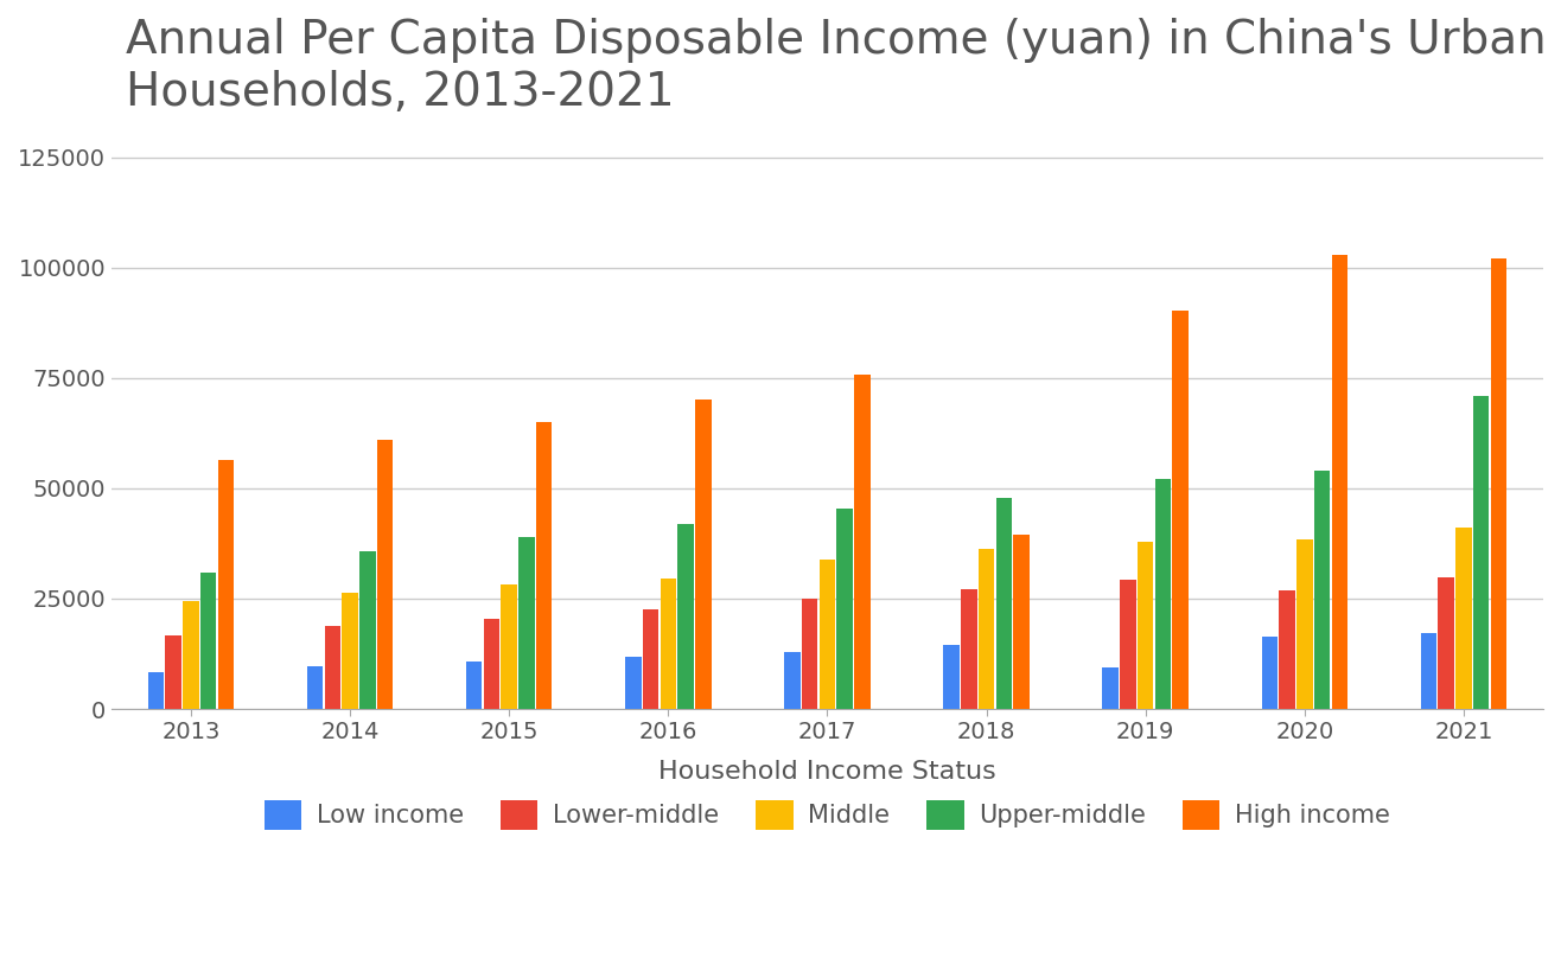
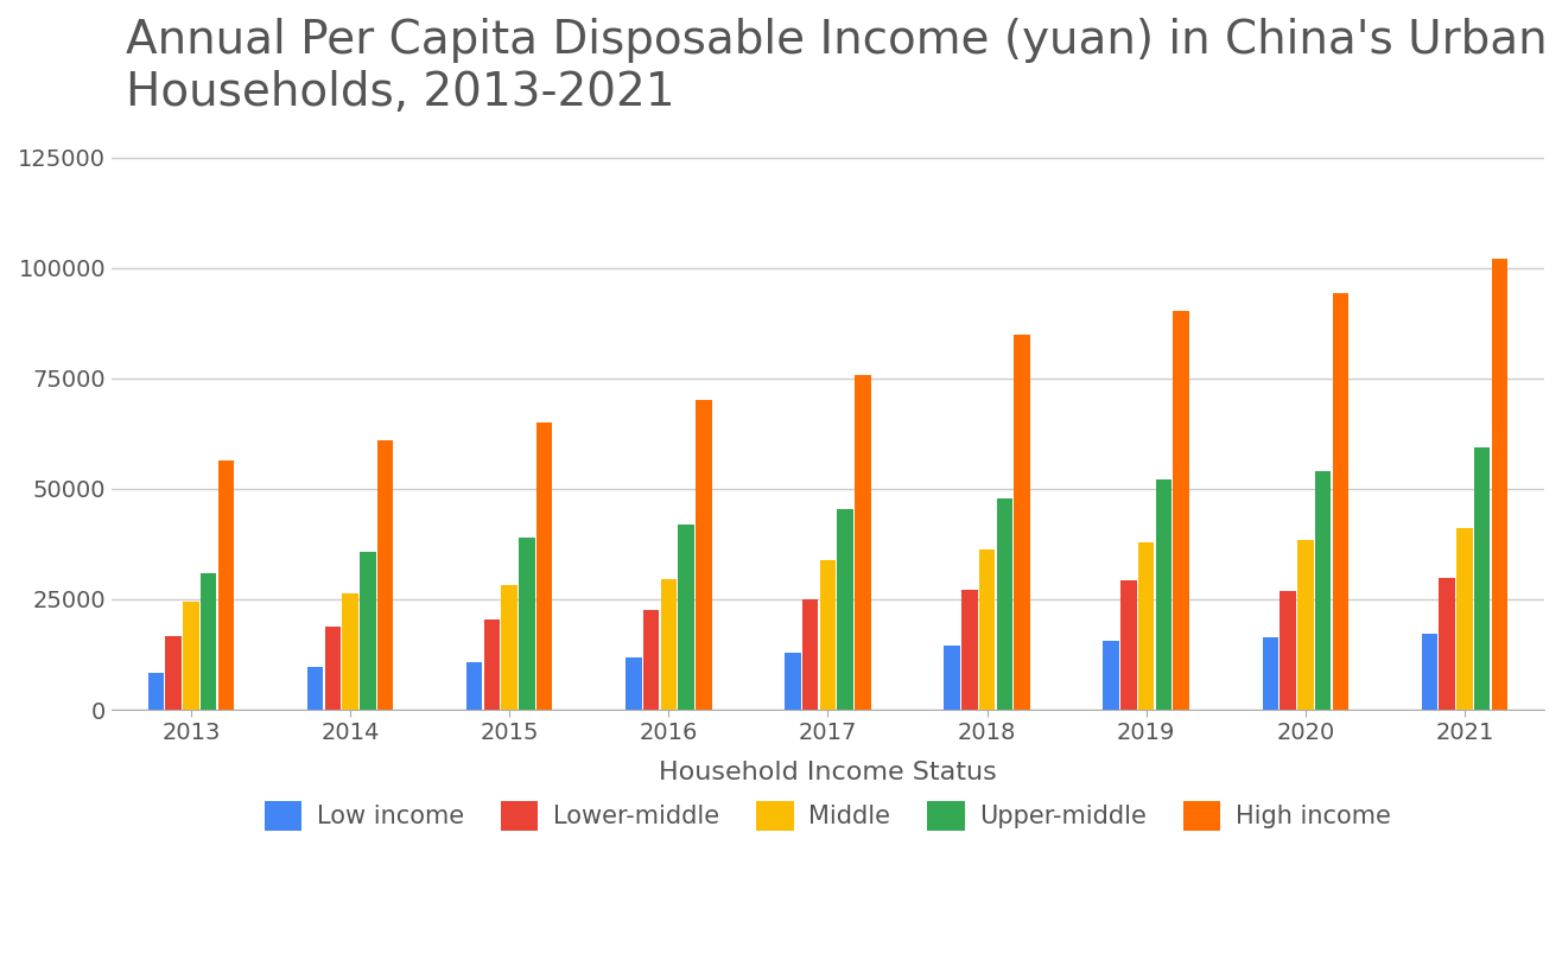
High income/2018: 39500 -> 84900
Low income/2019: 9500 -> 15700
High income/2020: 103000 -> 94200
Upper-middle/2021: 71000 -> 59300
